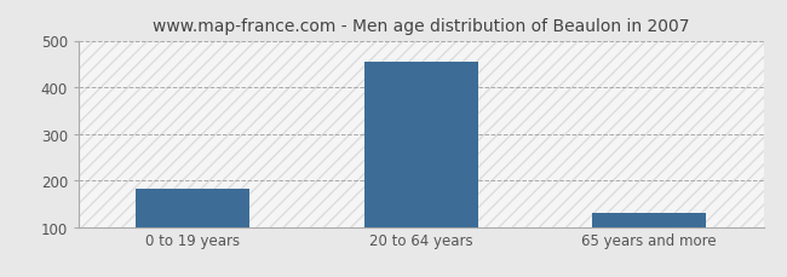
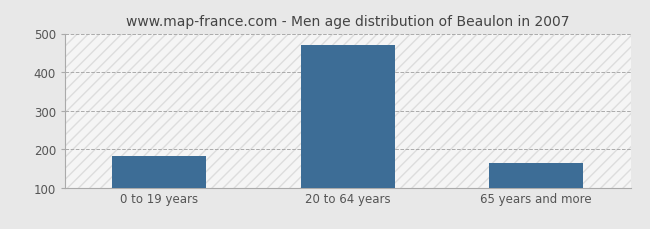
20 to 64 years: 455 -> 470
65 years and more: 130 -> 163
